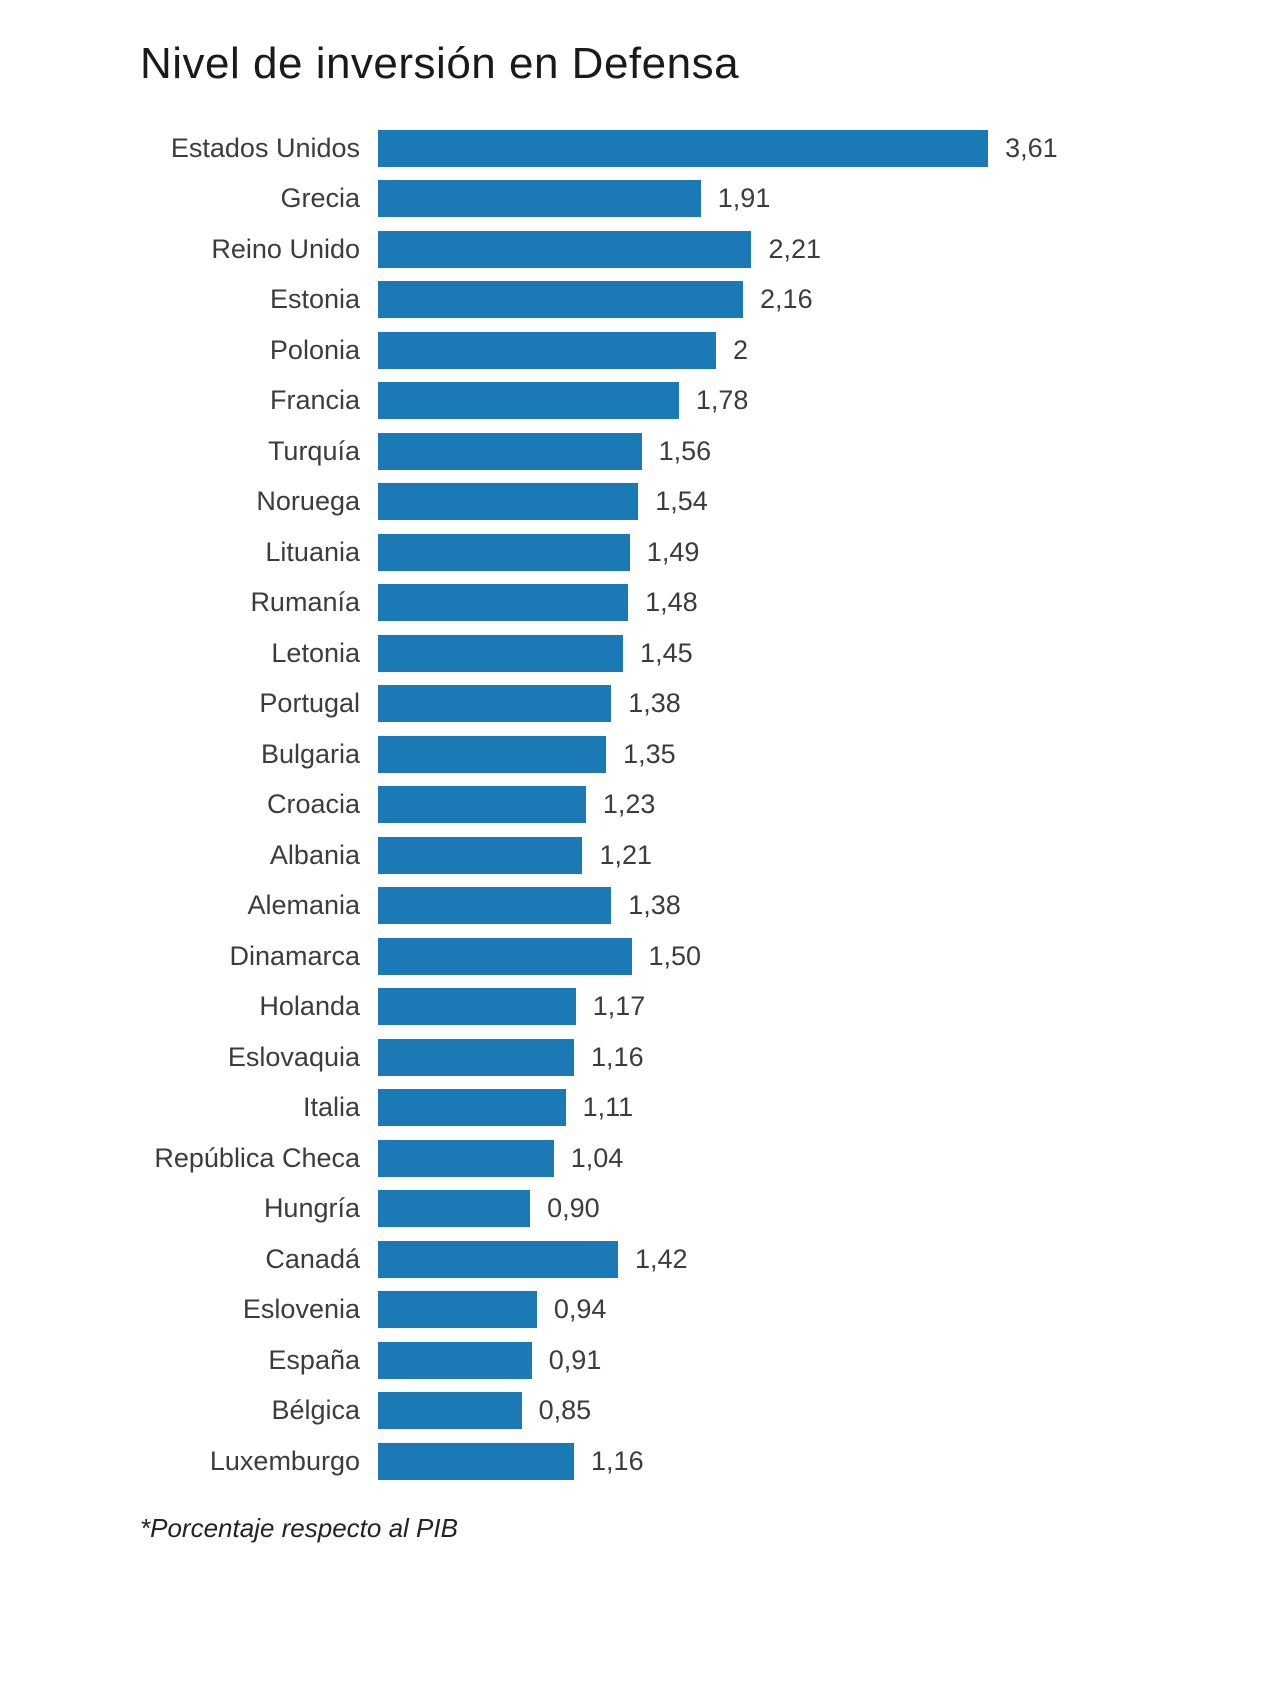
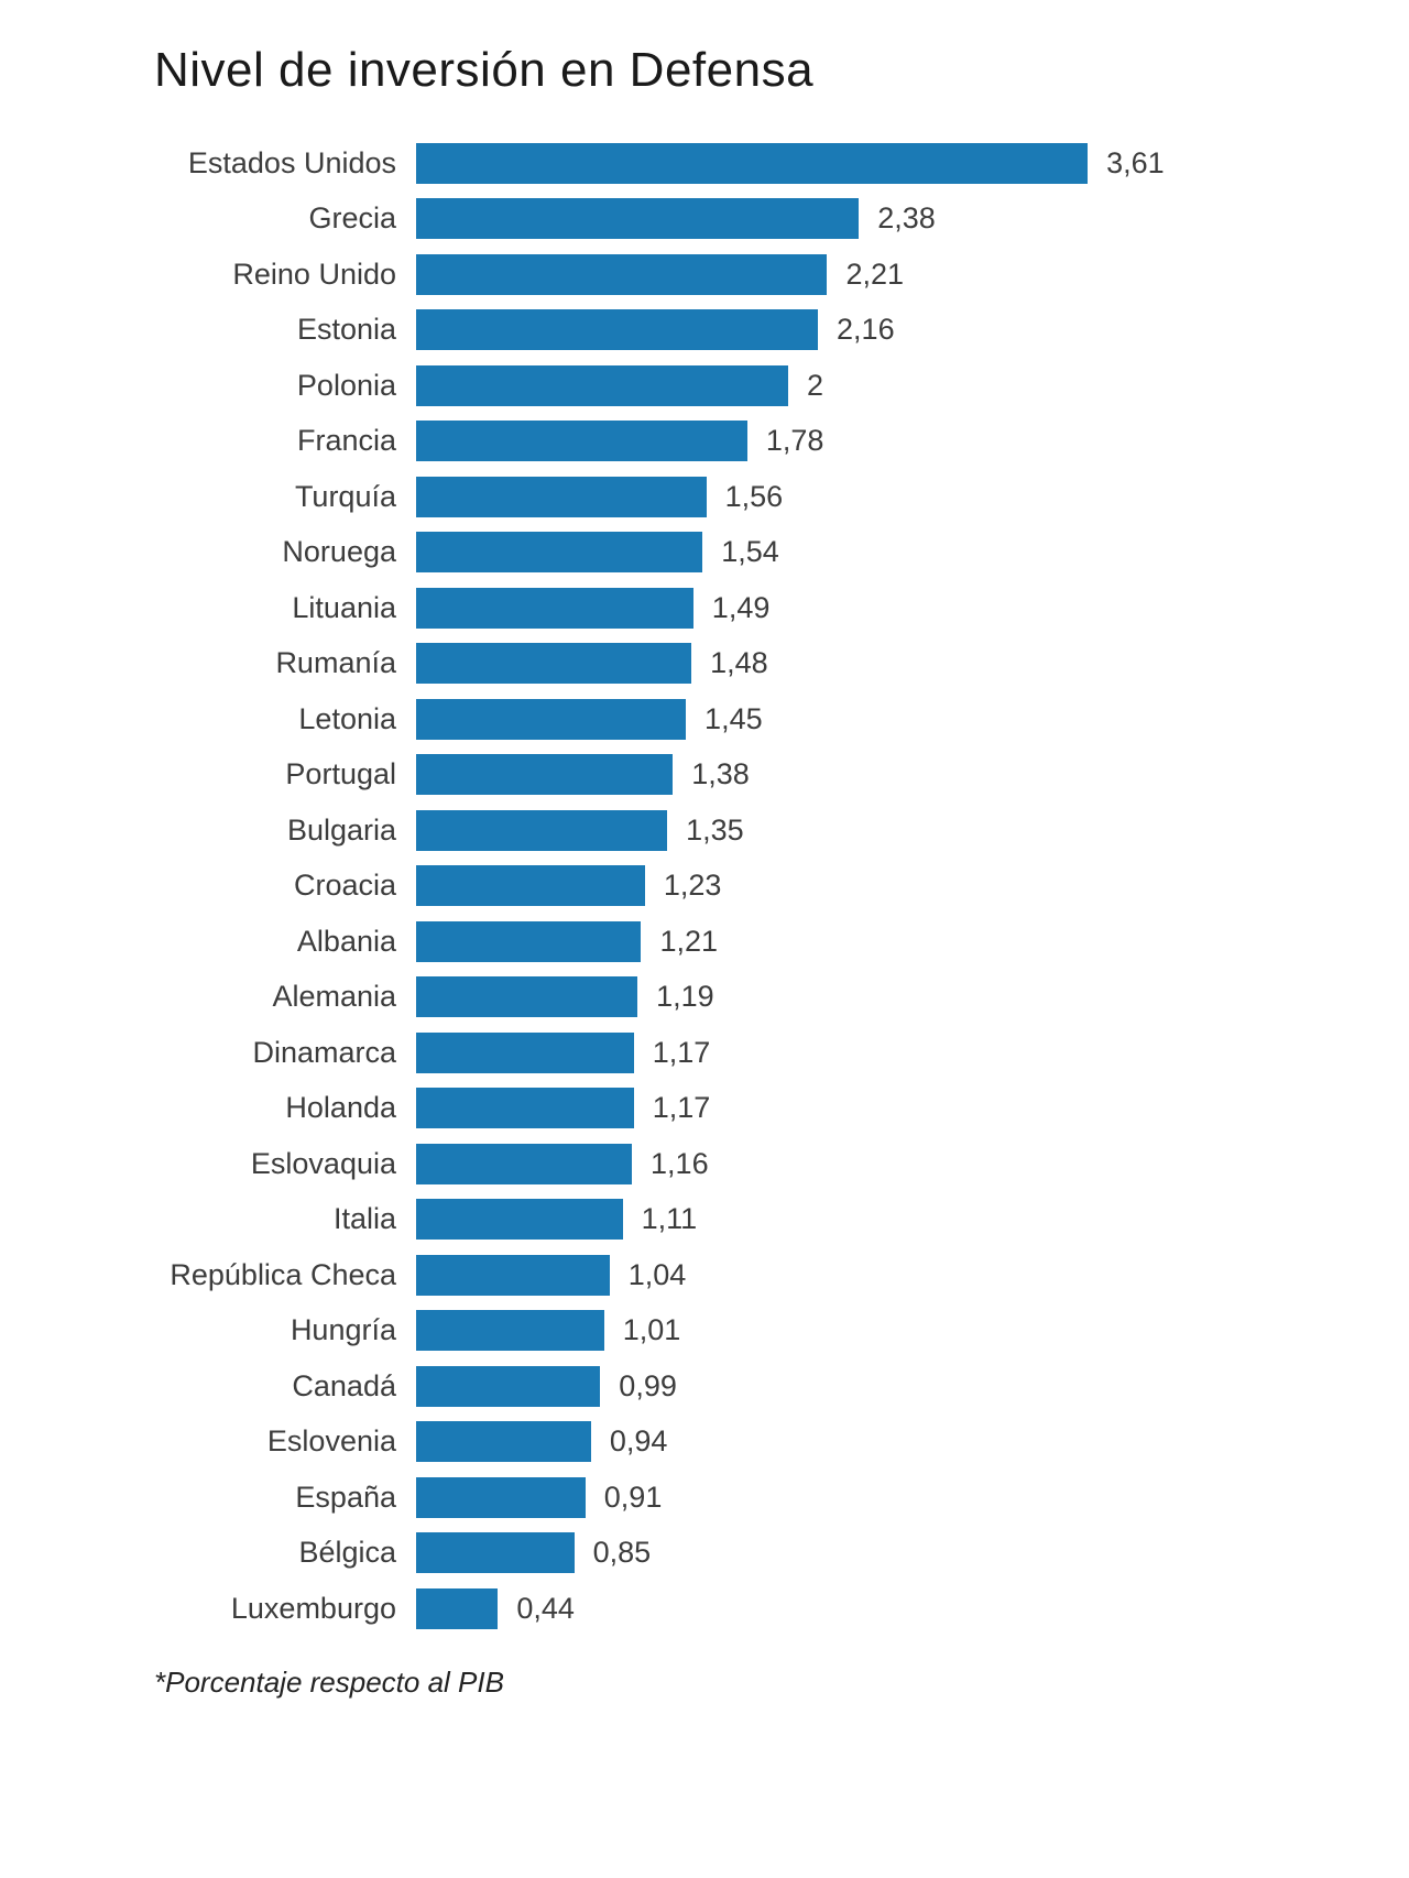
Grecia: 1,91 -> 2,38
Alemania: 1,38 -> 1,19
Dinamarca: 1,50 -> 1,17
Hungría: 0,90 -> 1,01
Canadá: 1,42 -> 0,99
Luxemburgo: 1,16 -> 0,44
